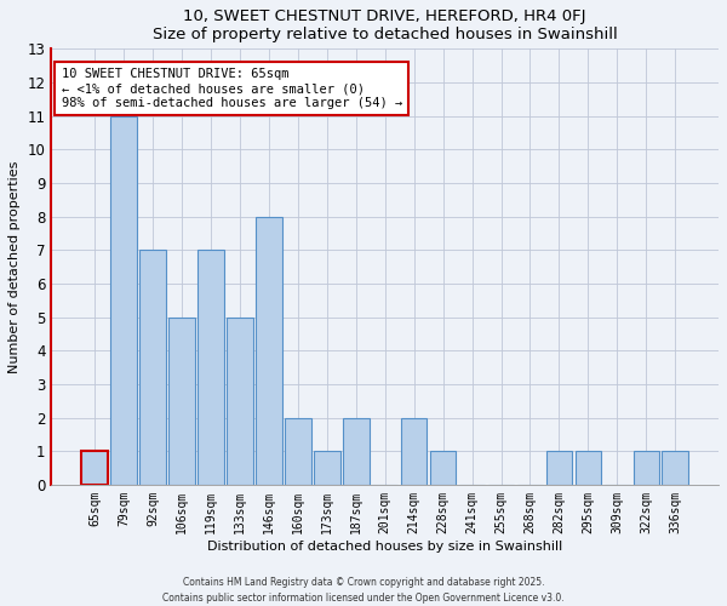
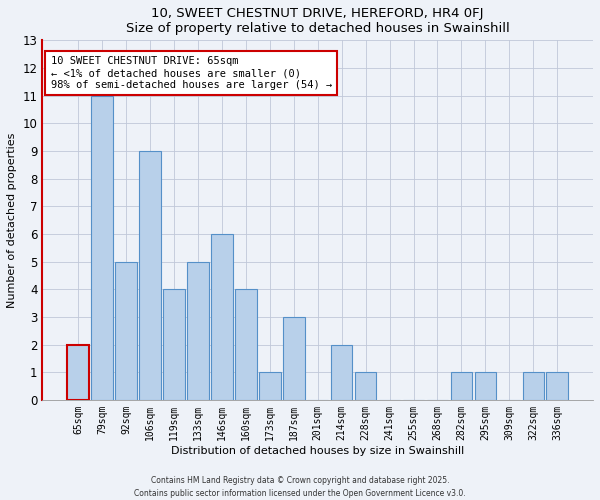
65sqm: 1 -> 2
92sqm: 7 -> 5
106sqm: 5 -> 9
119sqm: 7 -> 4
146sqm: 8 -> 6
160sqm: 2 -> 4
187sqm: 2 -> 3
